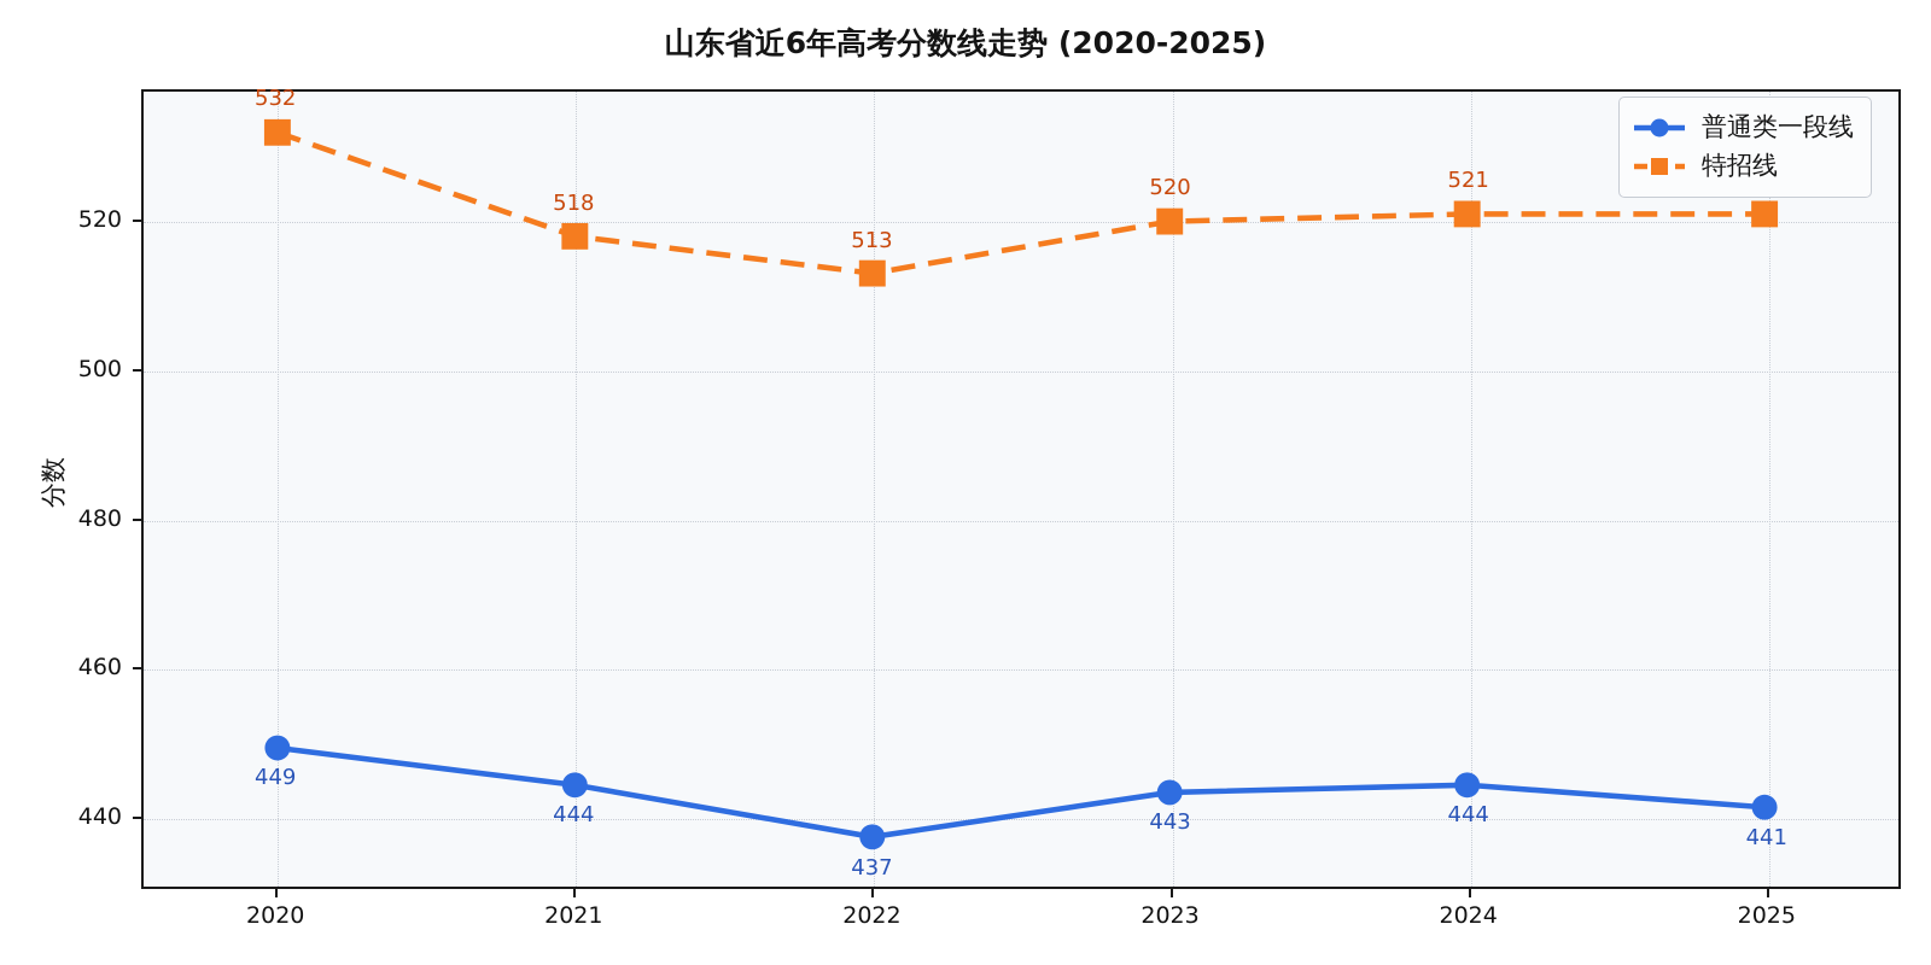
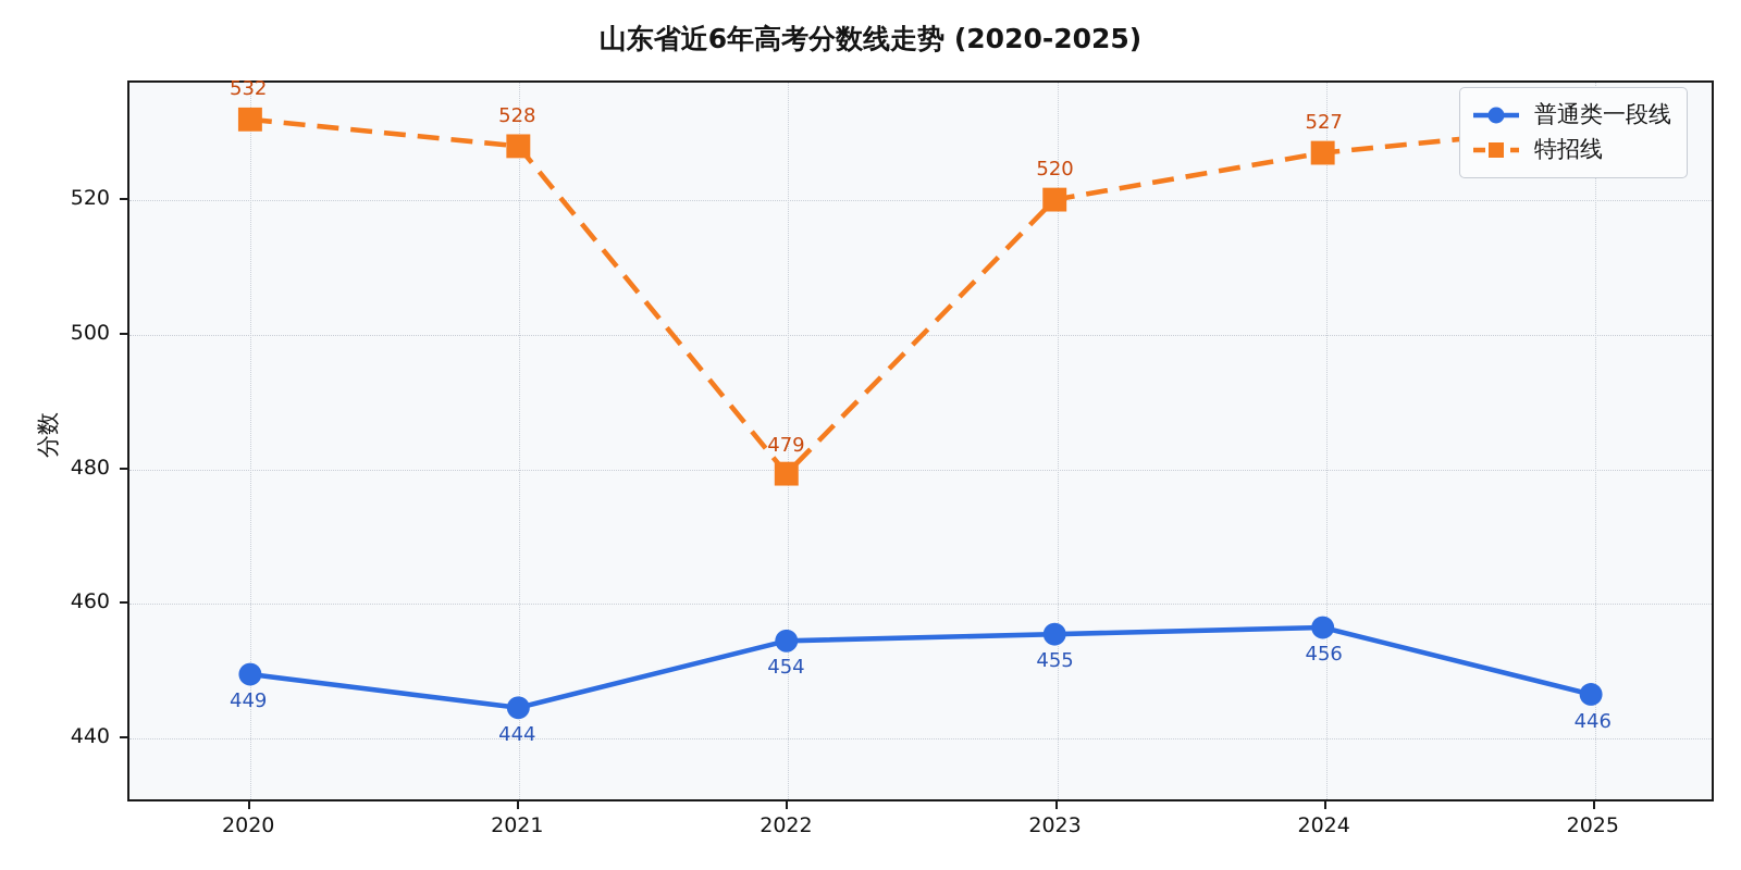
特招线/2021: 518 -> 528
普通类一段线/2022: 437 -> 454
特招线/2022: 513 -> 479
普通类一段线/2023: 443 -> 455
普通类一段线/2024: 444 -> 456
特招线/2024: 521 -> 527
普通类一段线/2025: 441 -> 446
特招线/2025: 521 -> 531
